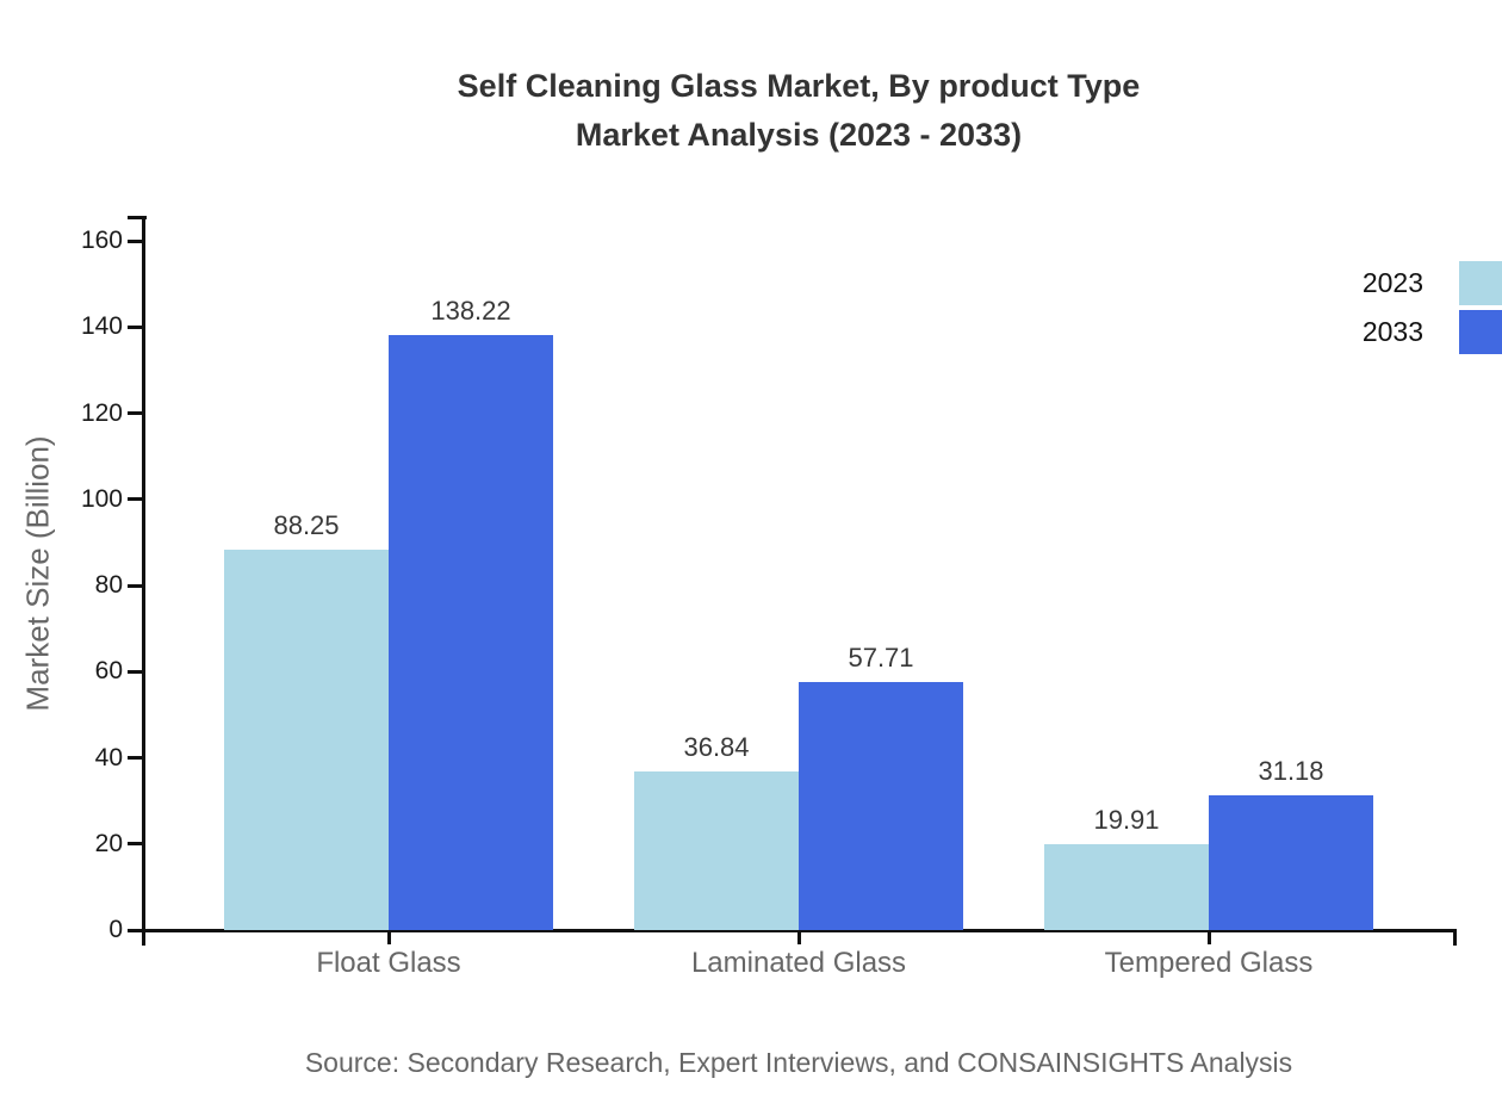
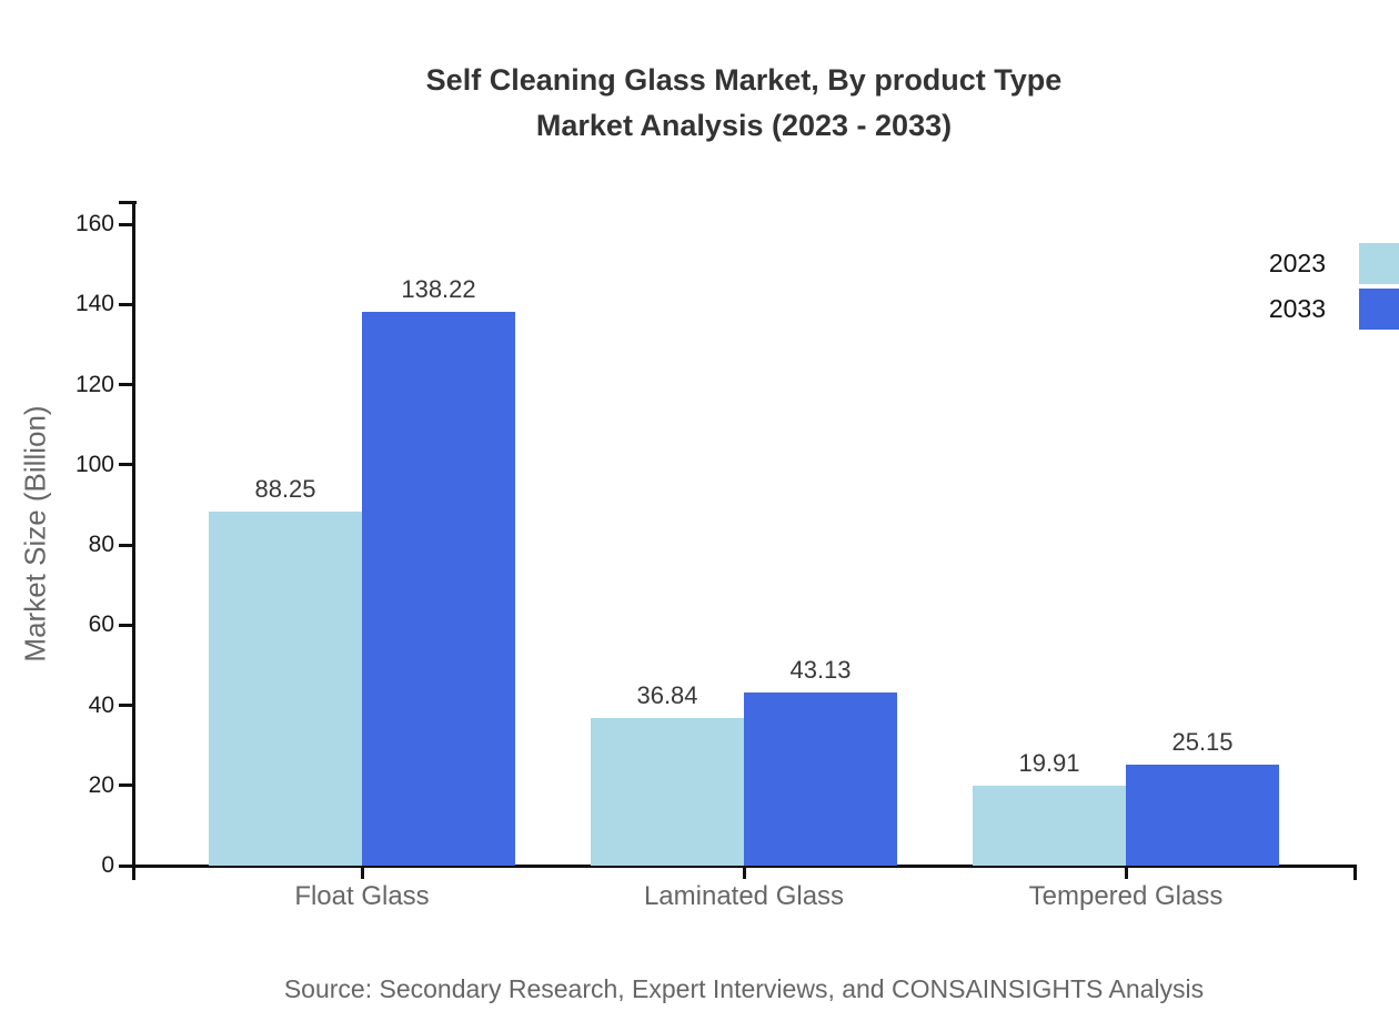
2033/Laminated Glass: 57.71 -> 43.13
2033/Tempered Glass: 31.18 -> 25.15
